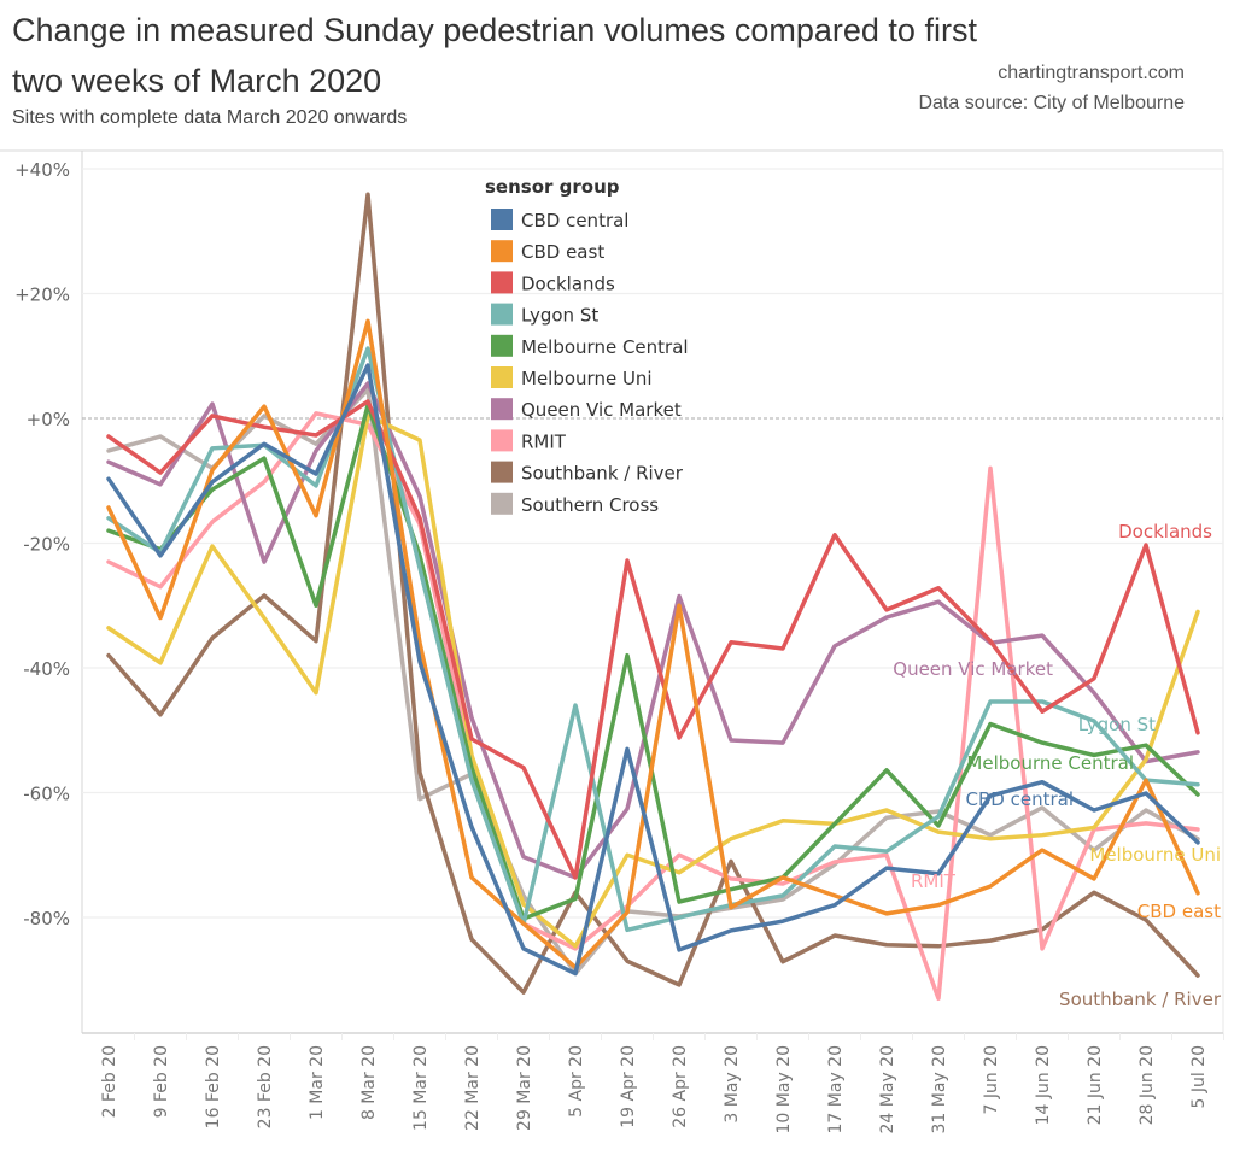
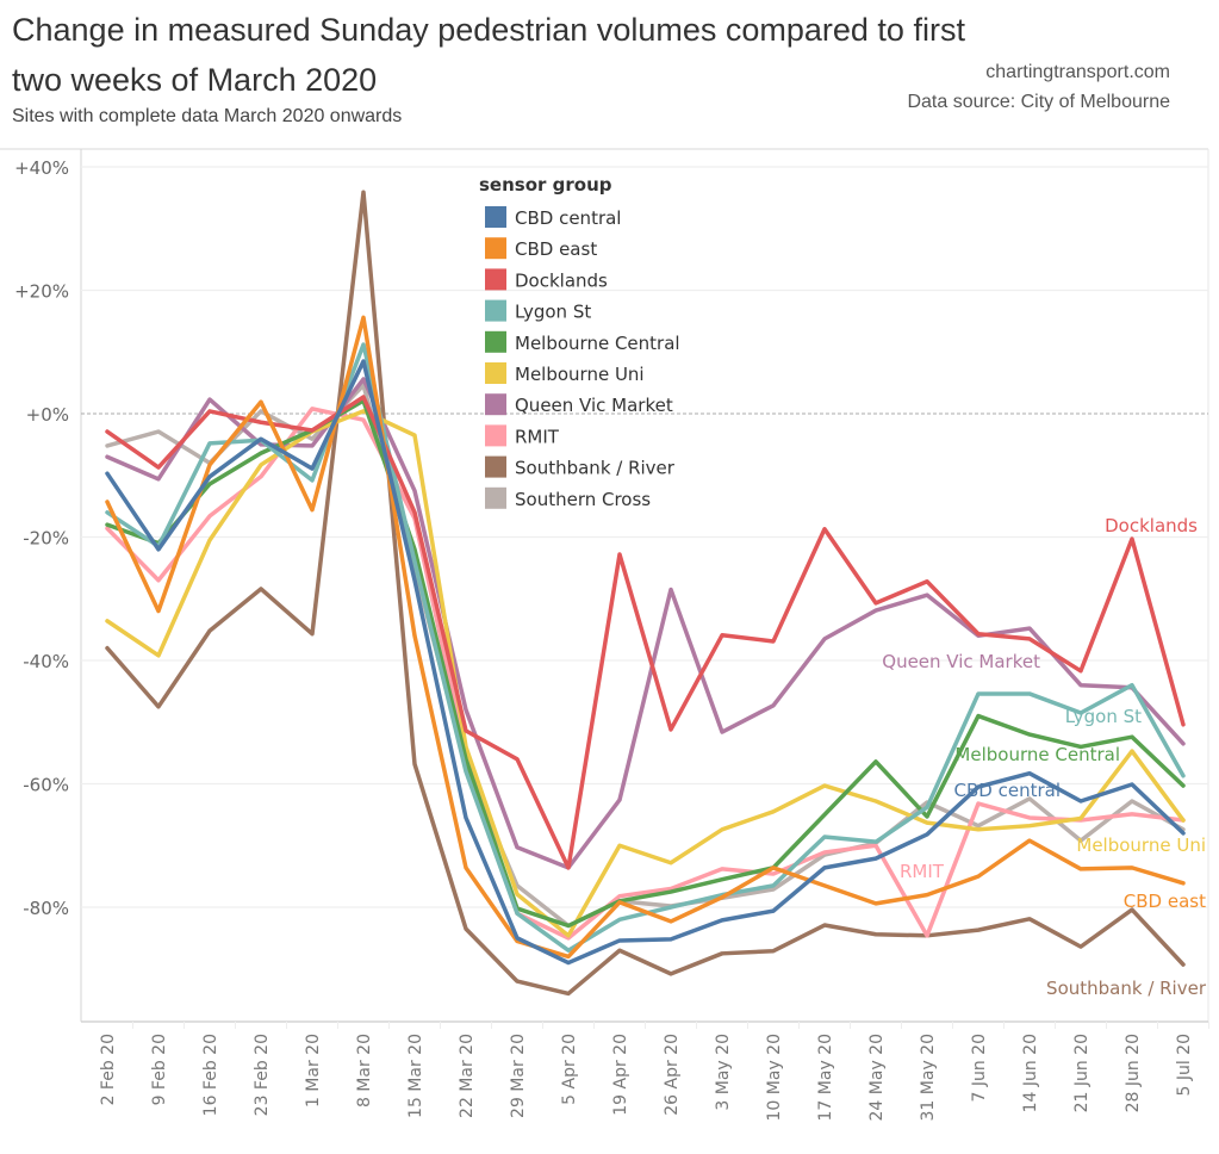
RMIT/2 Feb 20: -23% -> -19%
Melbourne Uni/23 Feb 20: -32% -> -8%
Queen Vic Market/23 Feb 20: -23% -> -5%
Melbourne Central/1 Mar 20: -30% -> -3%
Melbourne Uni/1 Mar 20: -44% -> -3%
CBD central/15 Mar 20: -39% -> -27%
Southern Cross/15 Mar 20: -61% -> -25%
CBD east/29 Mar 20: -81% -> -86%
Lygon St/5 Apr 20: -46% -> -87%
Melbourne Central/5 Apr 20: -77% -> -83%
Southbank / River/5 Apr 20: -76% -> -94%
Southern Cross/5 Apr 20: -89% -> -83%
CBD central/19 Apr 20: -53% -> -85%
Melbourne Central/19 Apr 20: -38% -> -79%
CBD east/26 Apr 20: -30% -> -82%
RMIT/26 Apr 20: -70% -> -77%
Southbank / River/3 May 20: -71% -> -88%
Queen Vic Market/10 May 20: -52% -> -47%
CBD central/17 May 20: -78% -> -74%
Melbourne Uni/17 May 20: -65% -> -60%
Southern Cross/24 May 20: -64% -> -70%
CBD central/31 May 20: -73% -> -68%
RMIT/31 May 20: -93% -> -85%
RMIT/7 Jun 20: -8% -> -63%
Docklands/14 Jun 20: -47% -> -36%
RMIT/14 Jun 20: -85% -> -66%
Southbank / River/21 Jun 20: -76% -> -86%
CBD east/28 Jun 20: -58% -> -74%
Lygon St/28 Jun 20: -58% -> -44%
Queen Vic Market/28 Jun 20: -55% -> -44%
Melbourne Uni/5 Jul 20: -31% -> -66%
